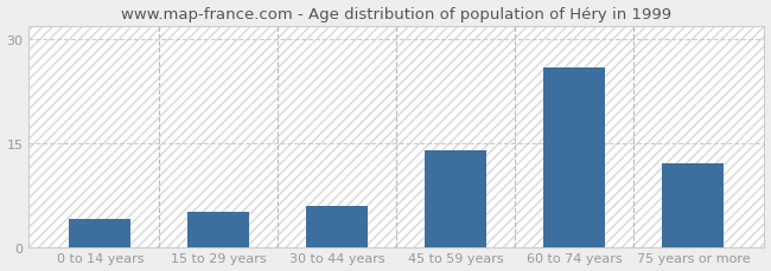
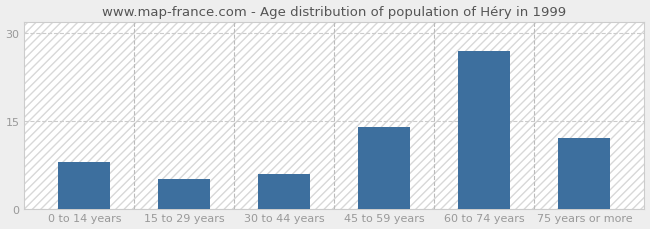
0 to 14 years: 4 -> 8
60 to 74 years: 26 -> 27
